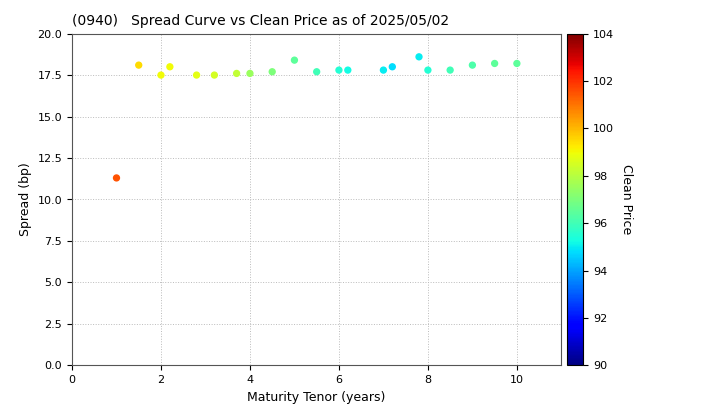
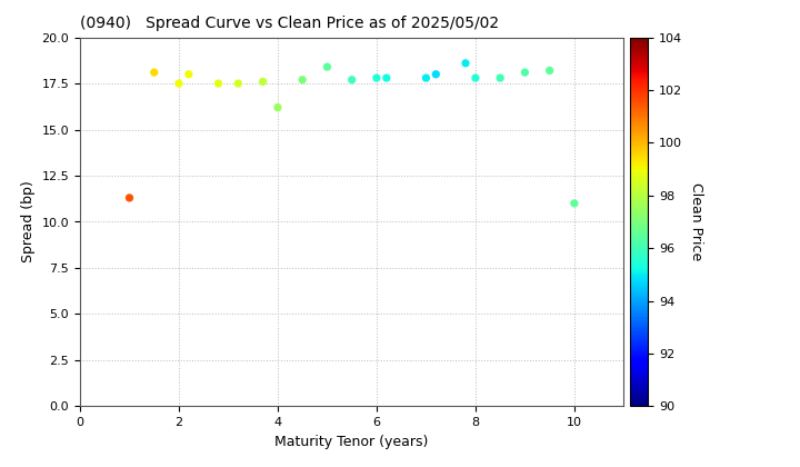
4: 17.6 -> 16.2
10: 18.2 -> 11.0
